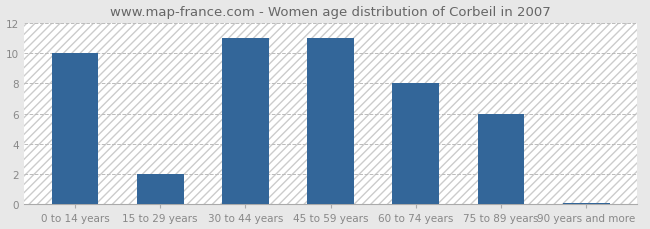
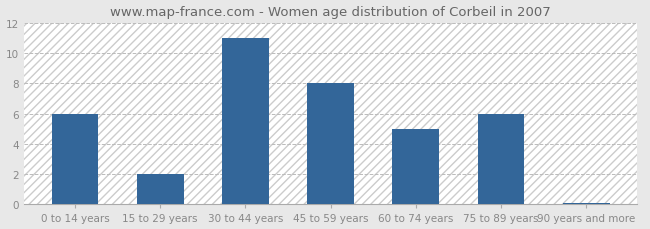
0 to 14 years: 10.0 -> 6.0
45 to 59 years: 11.0 -> 8.0
60 to 74 years: 8.0 -> 5.0
